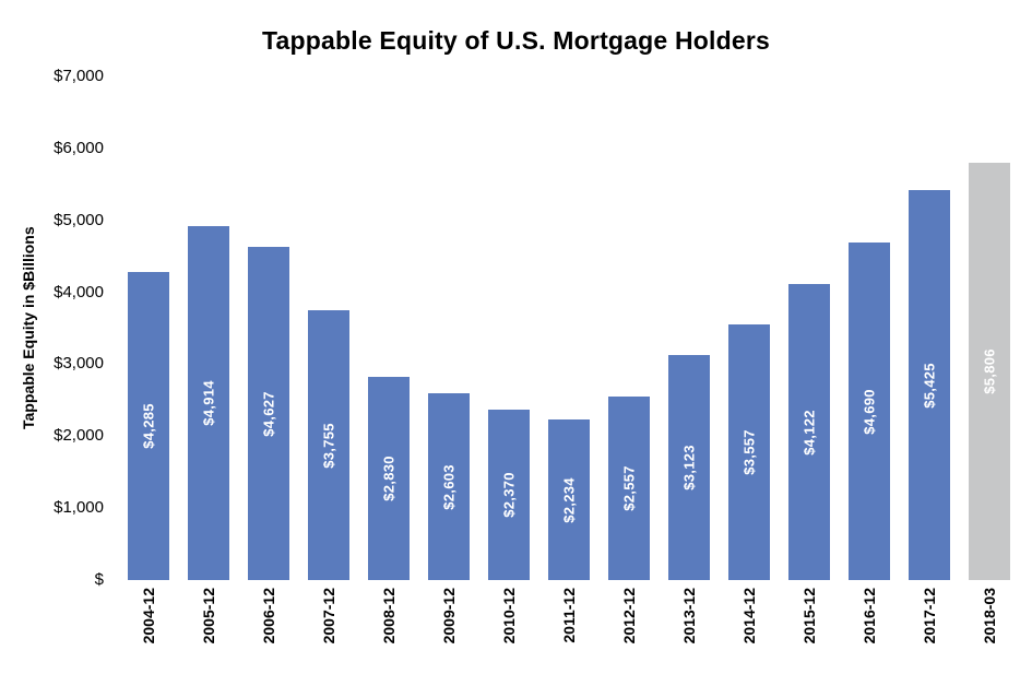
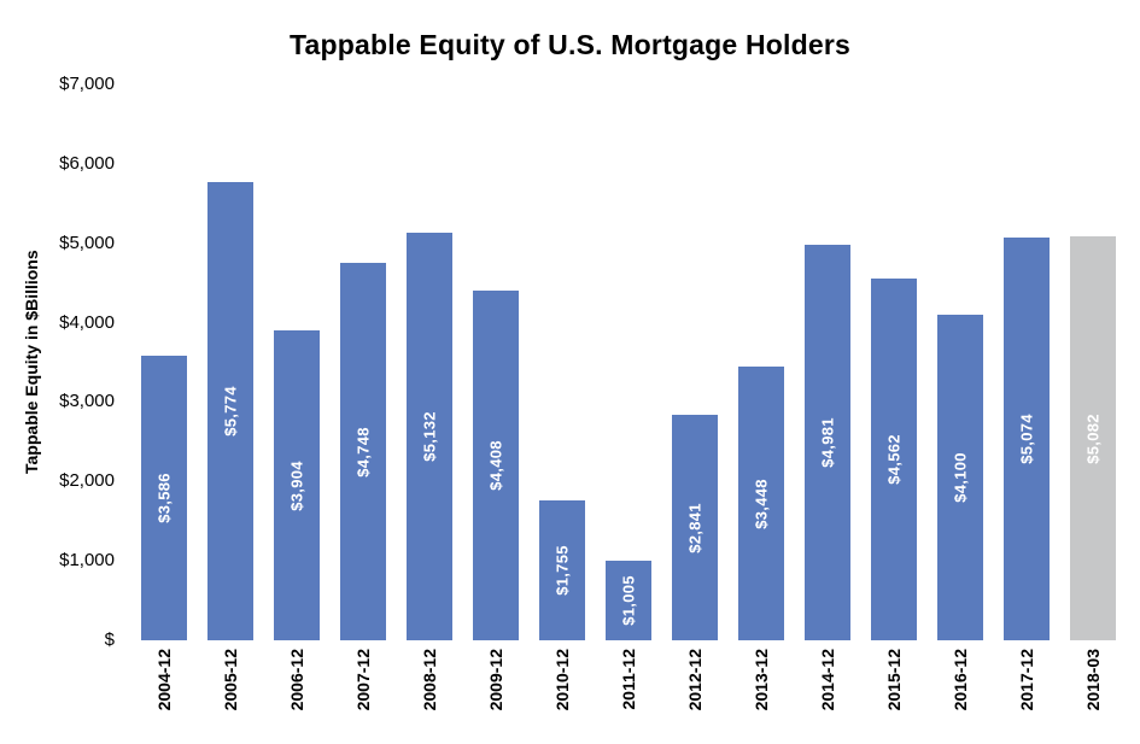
2004-12: $4,285 -> $3,586
2005-12: $4,914 -> $5,774
2006-12: $4,627 -> $3,904
2007-12: $3,755 -> $4,748
2008-12: $2,830 -> $5,132
2009-12: $2,603 -> $4,408
2010-12: $2,370 -> $1,755
2011-12: $2,234 -> $1,005
2012-12: $2,557 -> $2,841
2013-12: $3,123 -> $3,448
2014-12: $3,557 -> $4,981
2015-12: $4,122 -> $4,562
2016-12: $4,690 -> $4,100
2017-12: $5,425 -> $5,074
2018-03: $5,806 -> $5,082
